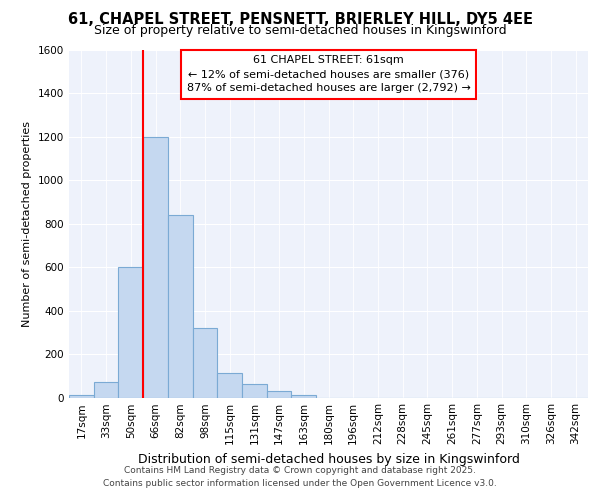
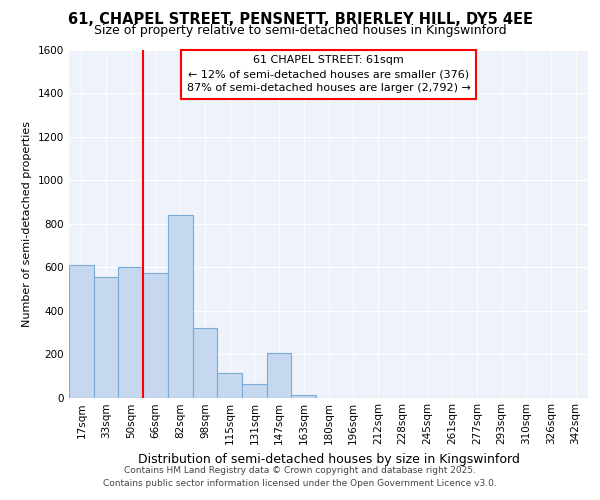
17sqm: 10 -> 610
33sqm: 70 -> 555
66sqm: 1200 -> 575
147sqm: 30 -> 205
